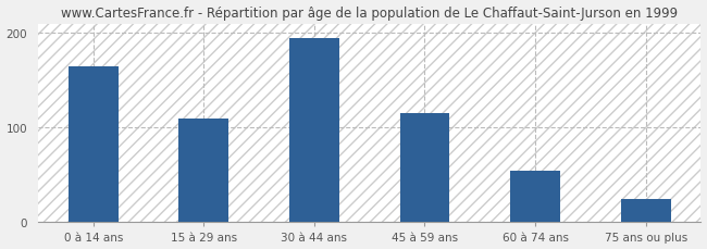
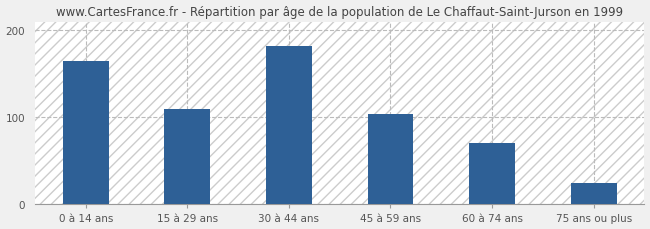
30 à 44 ans: 195 -> 182
45 à 59 ans: 115 -> 104
60 à 74 ans: 55 -> 70
